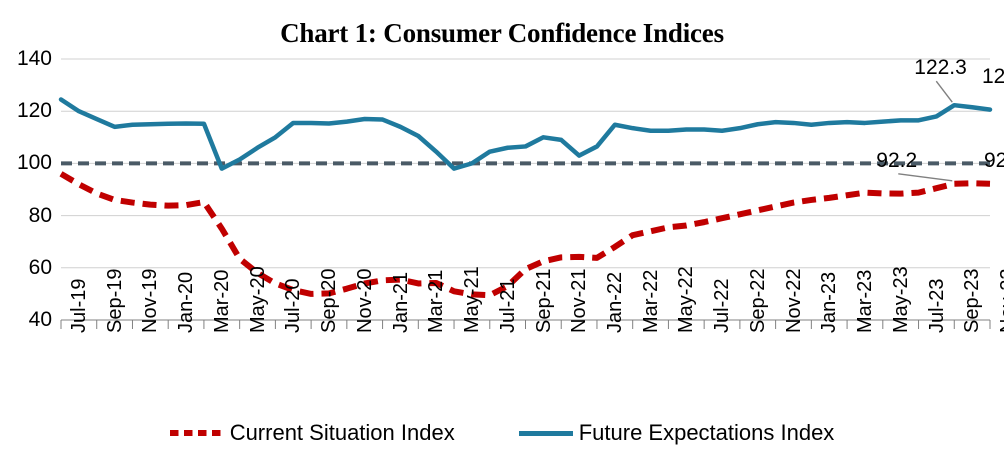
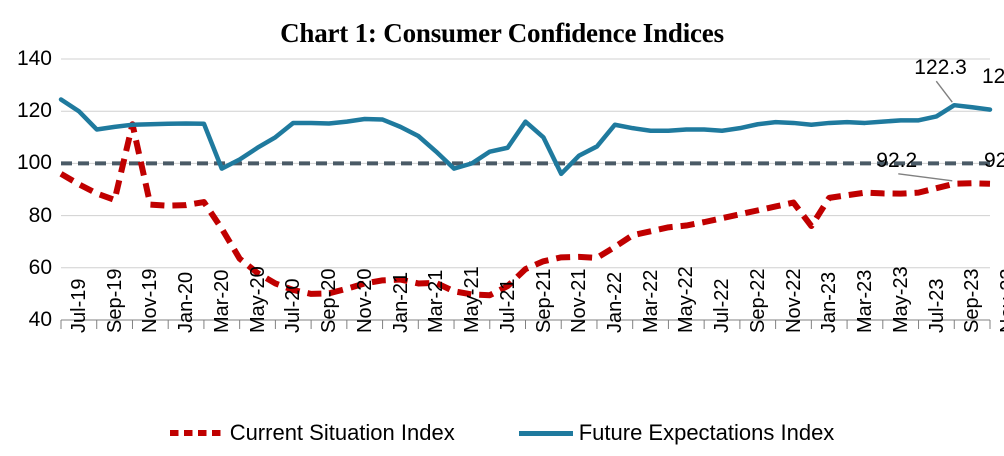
Future Expectations Index/Sep-19: 117 -> 113
Current Situation Index/Nov-19: 85 -> 115
Future Expectations Index/Sep-21: 106 -> 116
Future Expectations Index/Nov-21: 109 -> 96
Current Situation Index/Jan-23: 86 -> 76
